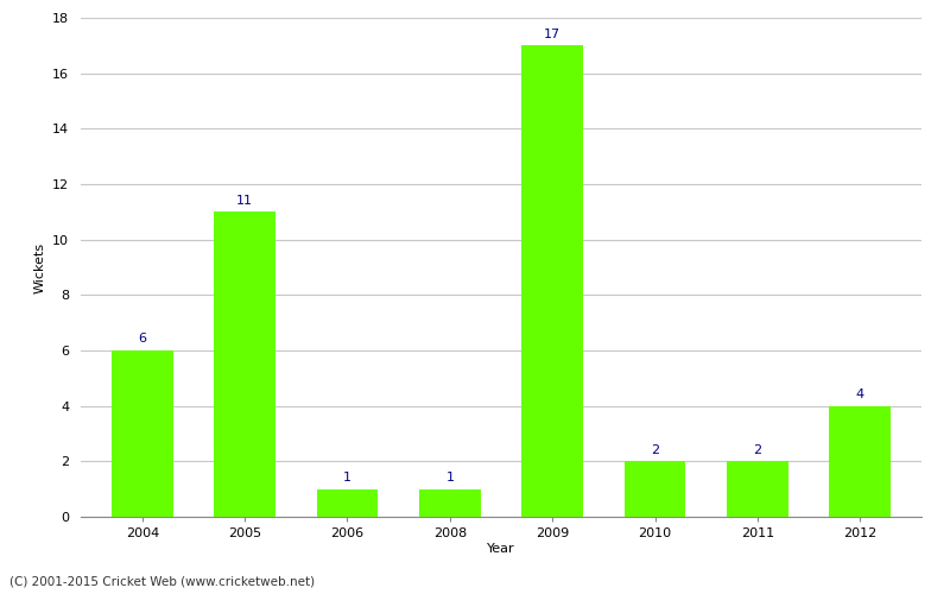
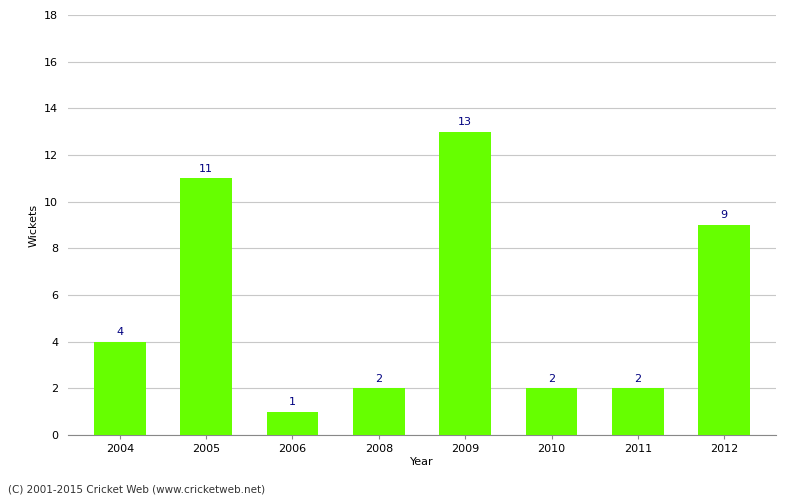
2004: 6 -> 4
2008: 1 -> 2
2009: 17 -> 13
2012: 4 -> 9
